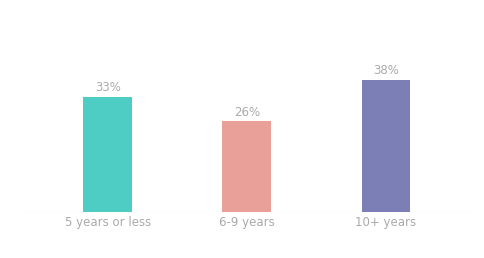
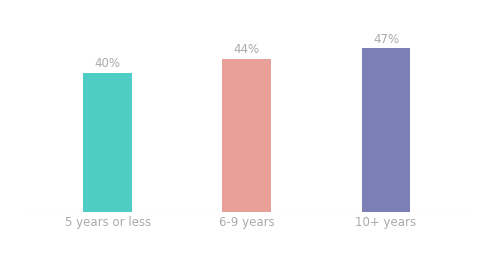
5 years or less: 33% -> 40%
6-9 years: 26% -> 44%
10+ years: 38% -> 47%
